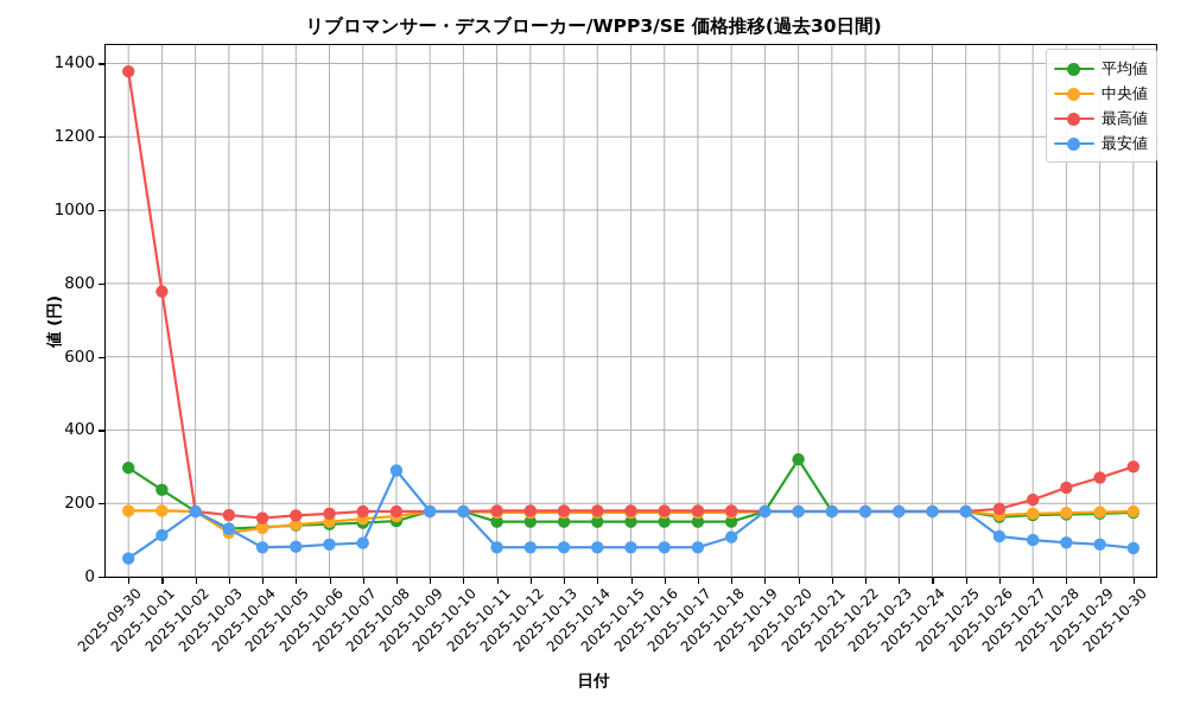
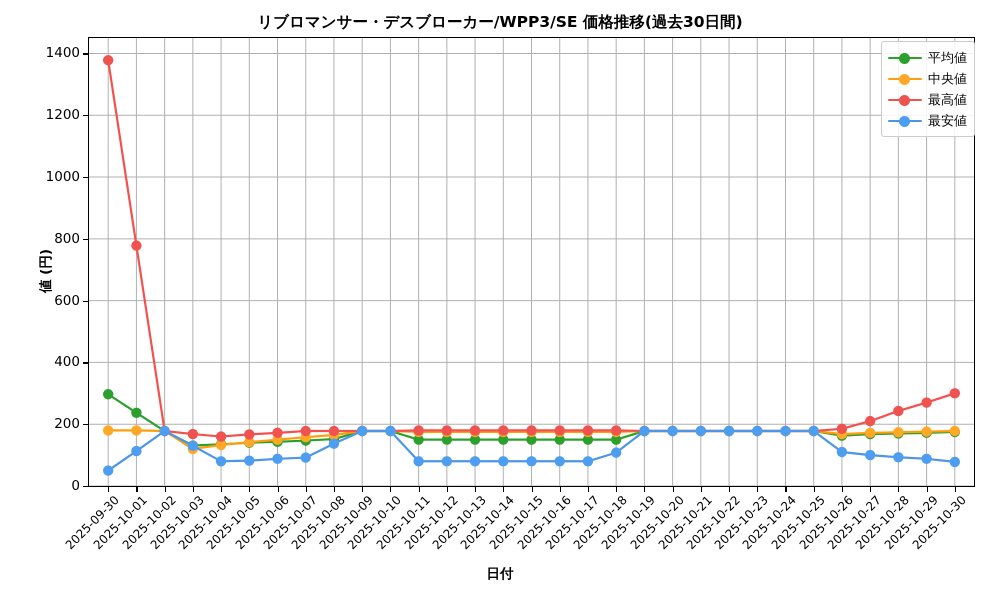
最安値/2025-10-08: 290 -> 140
平均値/2025-10-20: 320 -> 180
